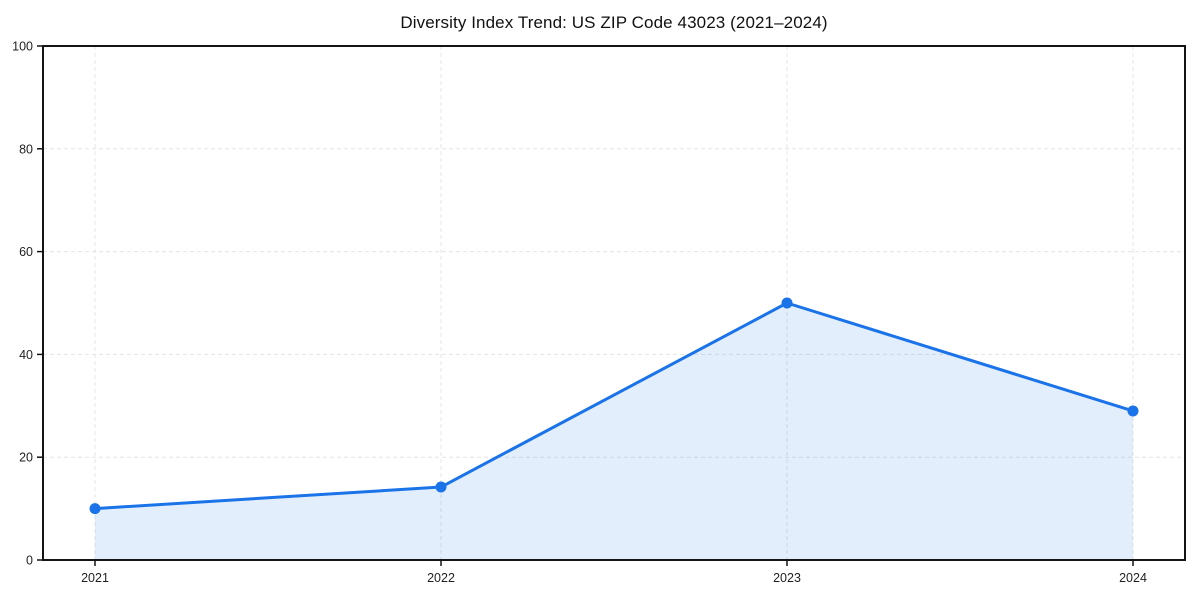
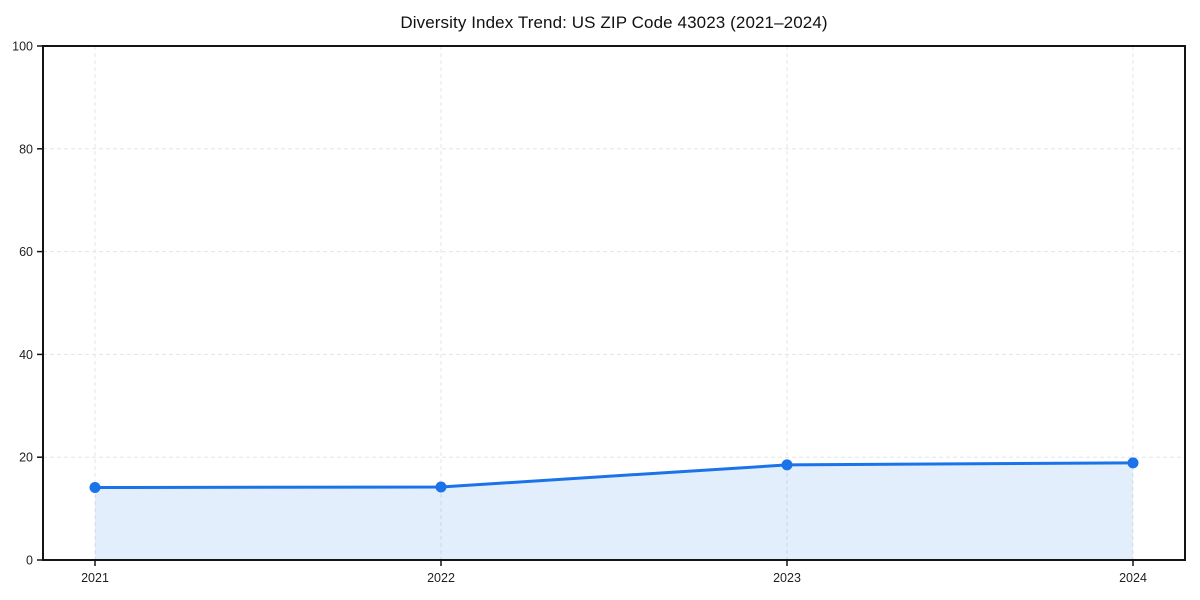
2021: 10 -> 14
2023: 50 -> 18
2024: 29 -> 19
